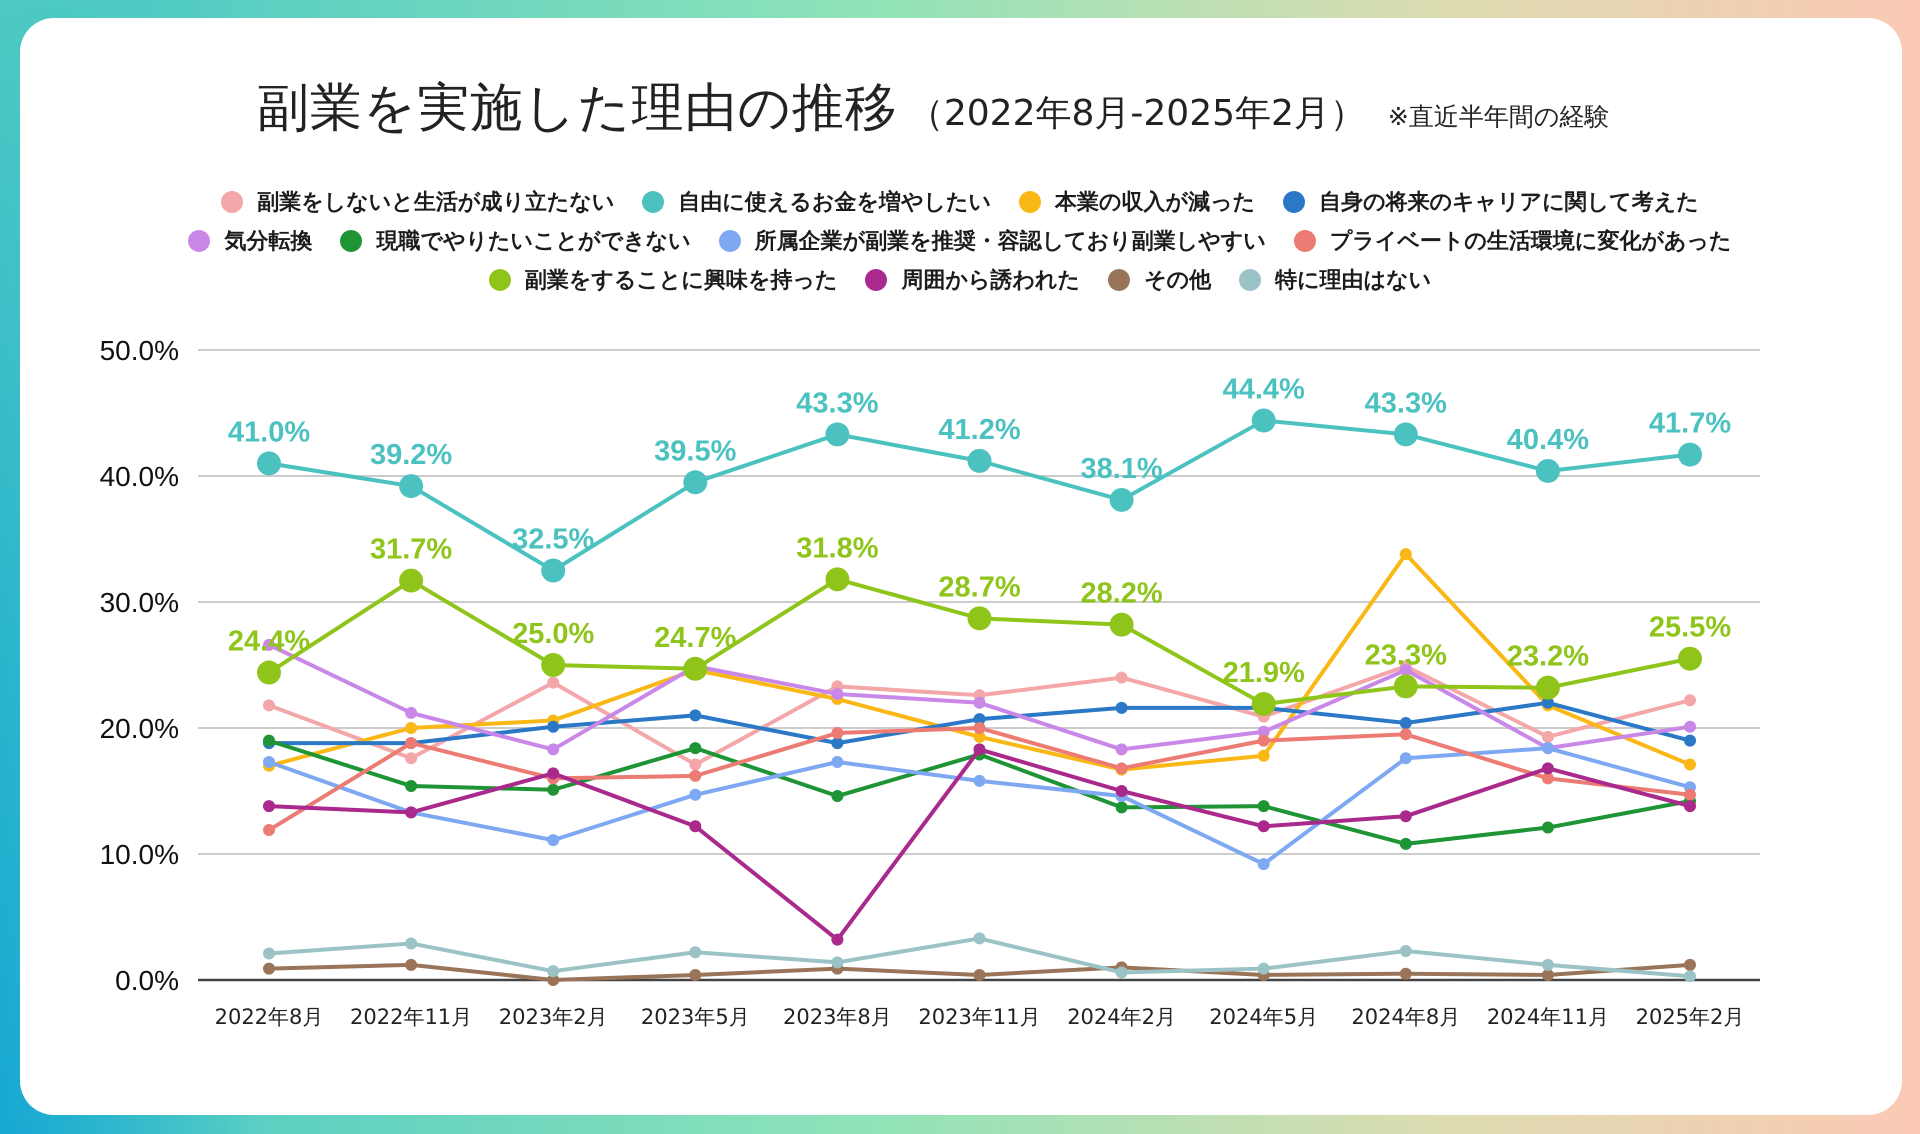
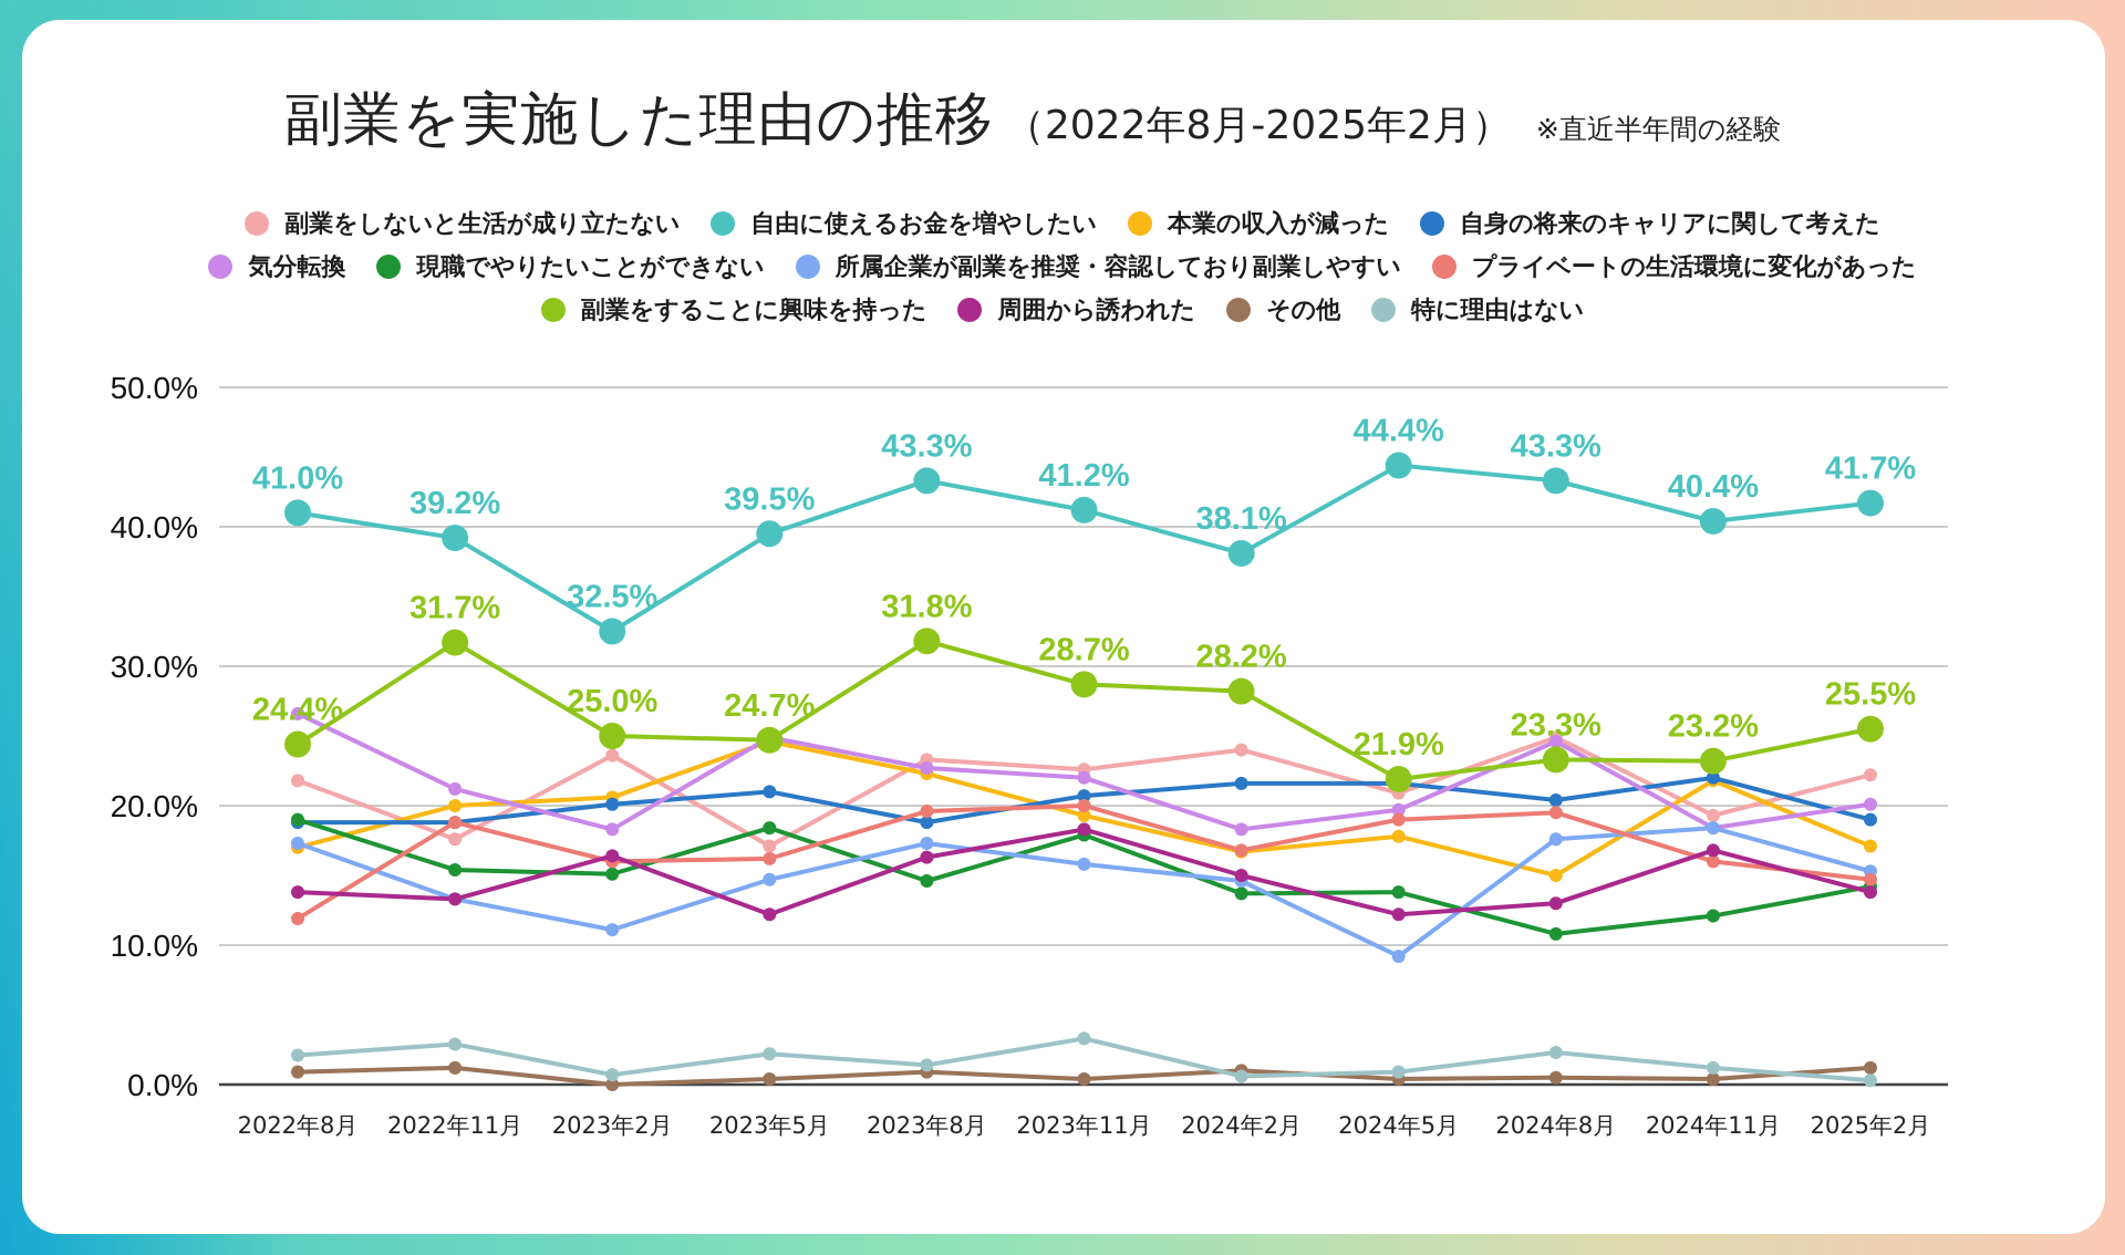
周囲から誘われた/2023年8月: 3.2% -> 16.3%
本業の収入が減った/2024年8月: 33.8% -> 15.0%
